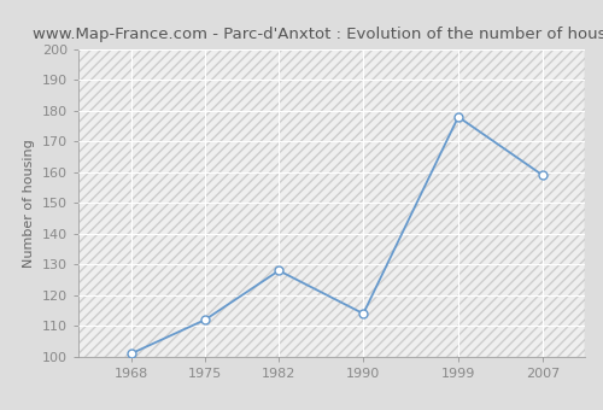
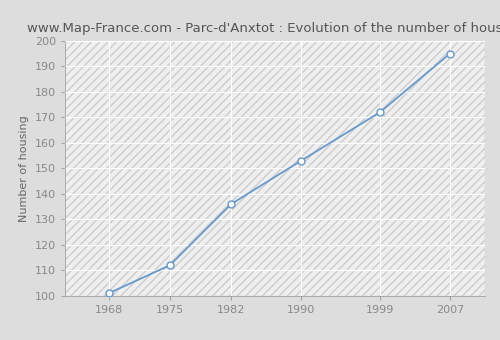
1982: 128 -> 136
1990: 114 -> 153
1999: 178 -> 172
2007: 159 -> 195
